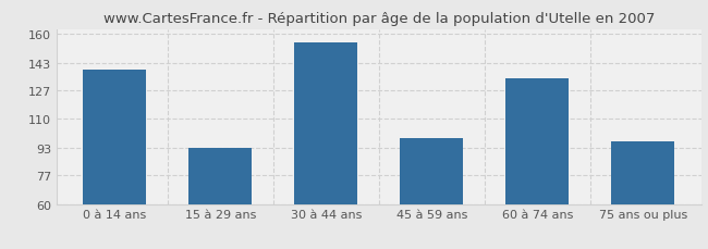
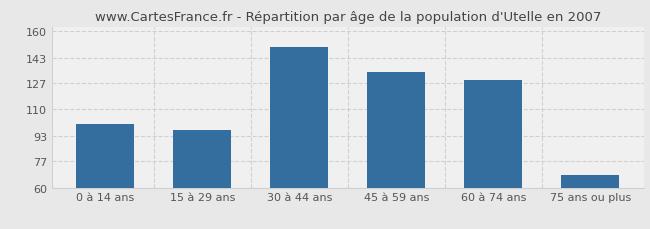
0 à 14 ans: 139 -> 101
15 à 29 ans: 93 -> 97
30 à 44 ans: 155 -> 150
45 à 59 ans: 99 -> 134
60 à 74 ans: 134 -> 129
75 ans ou plus: 97 -> 68
